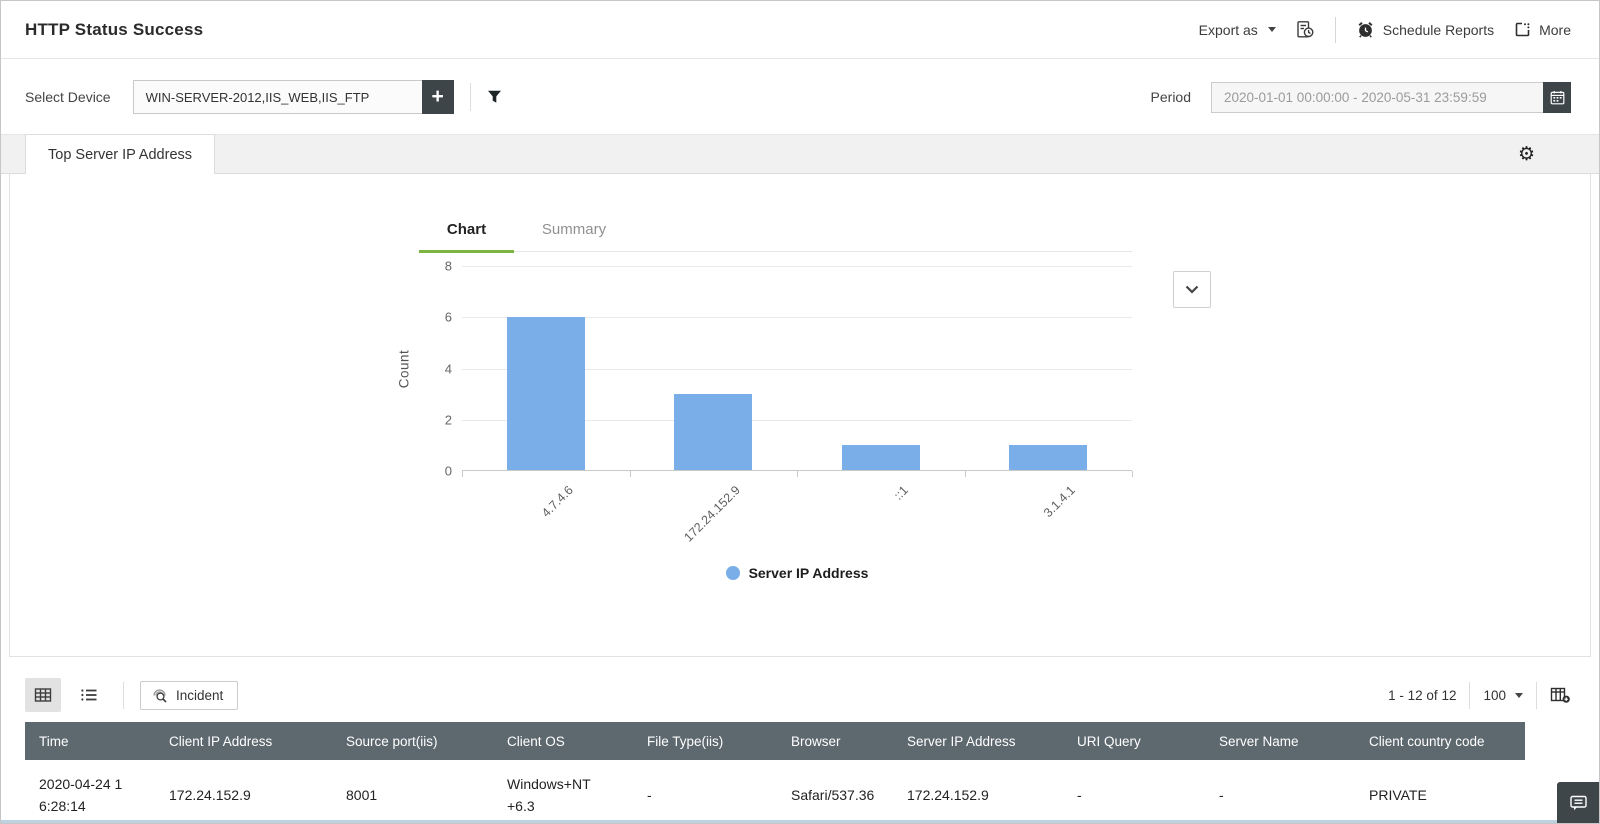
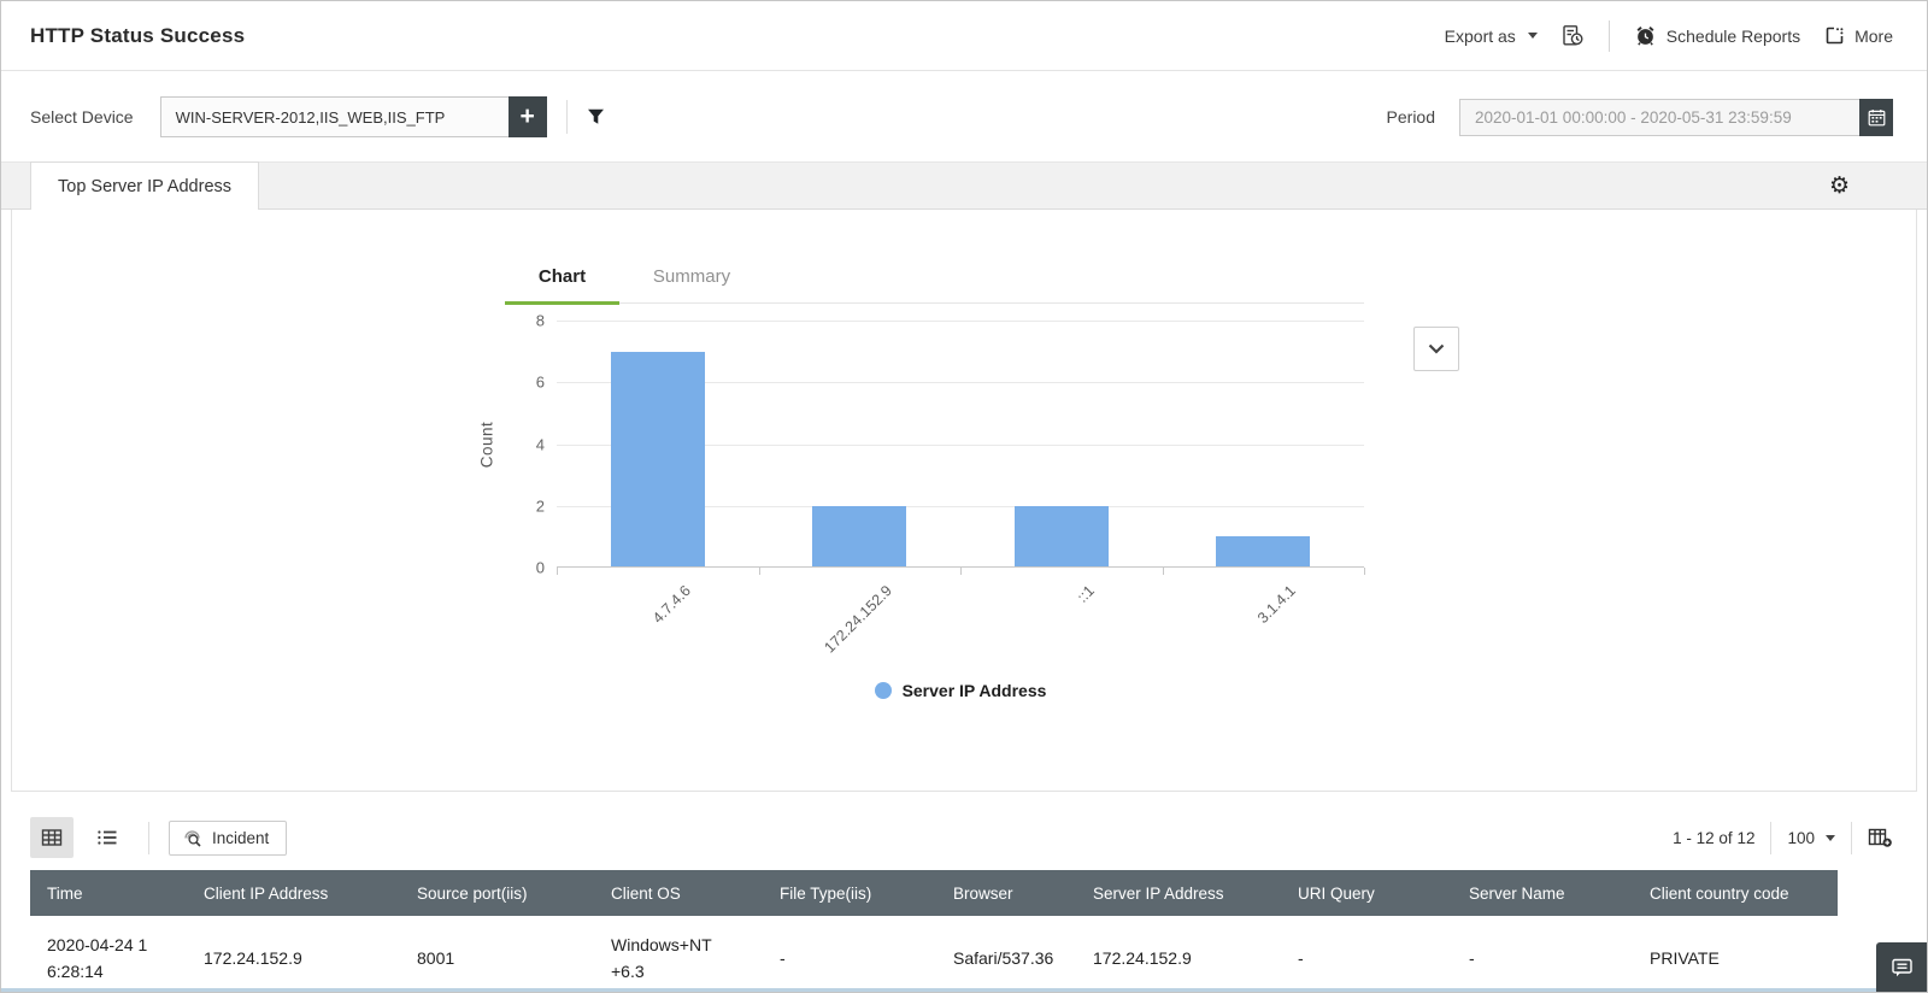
4.7.4.6: 6 -> 7
172.24.152.9: 3 -> 2
::1: 1 -> 2
